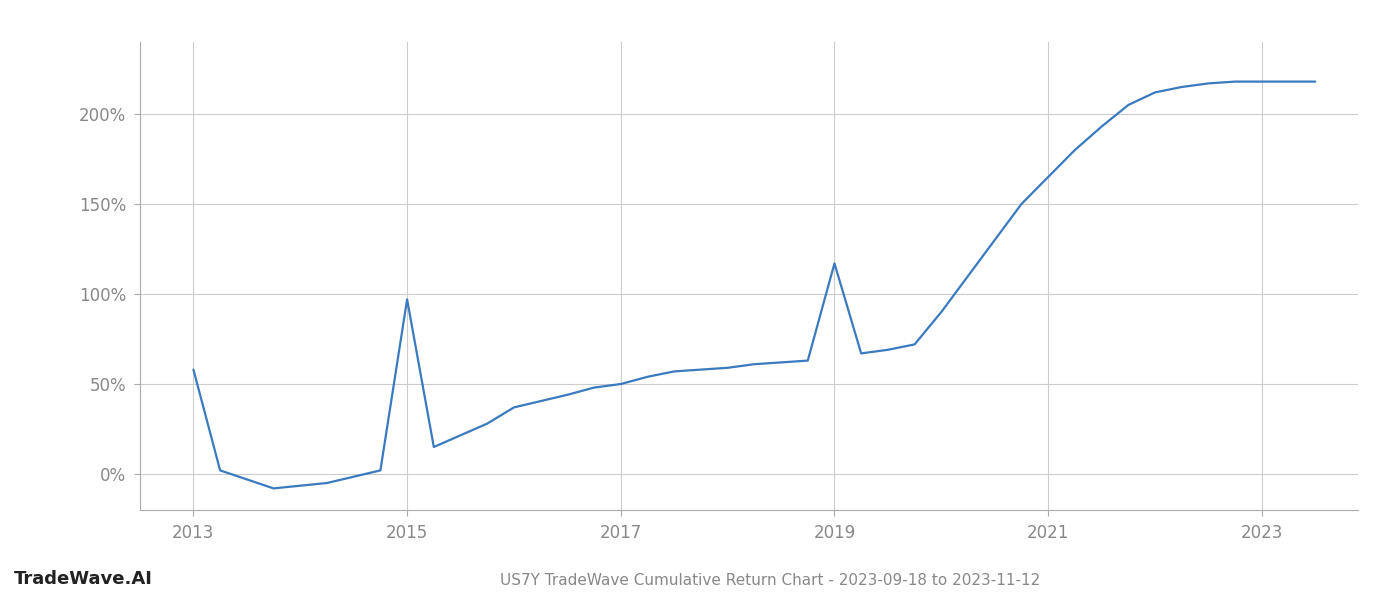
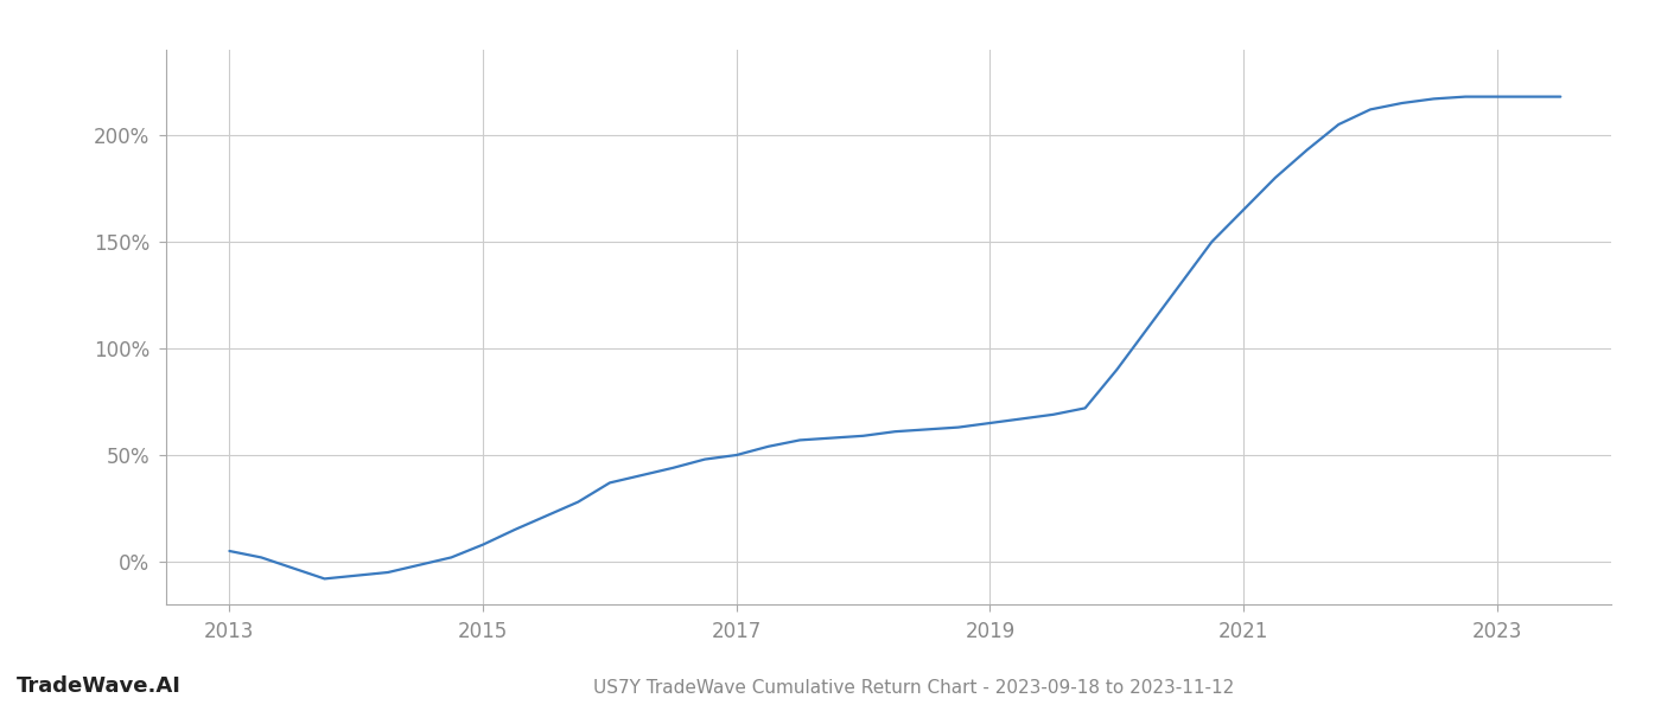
2013: 58% -> 5%
2015: 97% -> 8%
2019: 117% -> 65%
